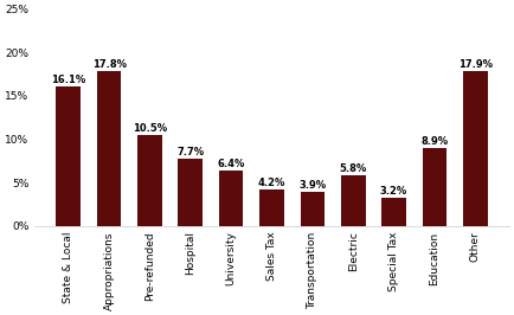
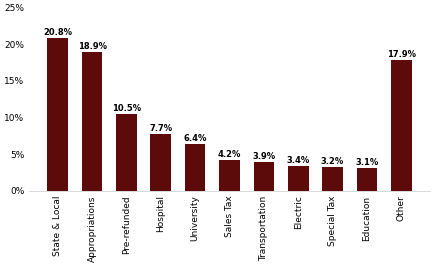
State & Local: 16.1% -> 20.8%
Appropriations: 17.8% -> 18.9%
Electric: 5.8% -> 3.4%
Education: 8.9% -> 3.1%
